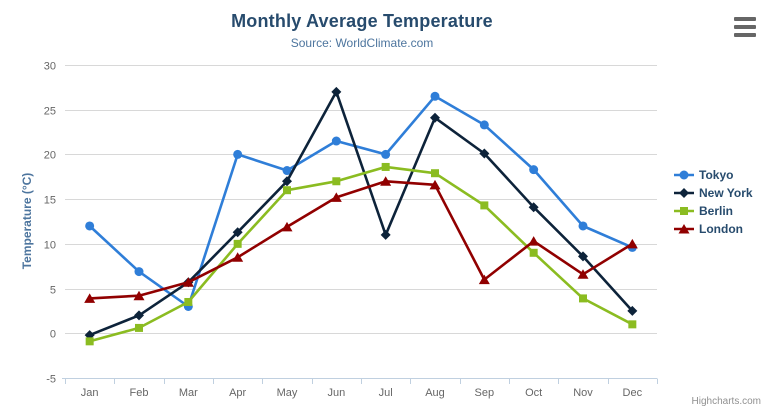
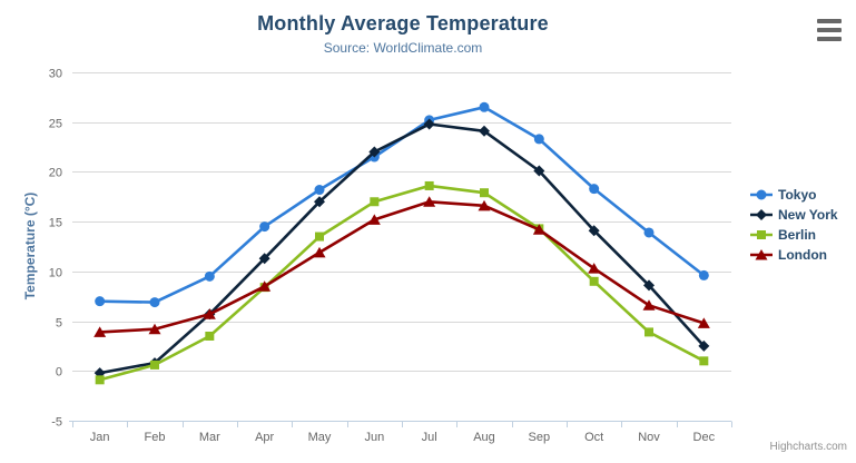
Tokyo/Jan: 12 -> 7
New York/Feb: 2 -> 1
Tokyo/Mar: 3 -> 10
Tokyo/Apr: 20 -> 14
Berlin/Apr: 10 -> 8
Berlin/May: 16 -> 14
New York/Jun: 27 -> 22
Tokyo/Jul: 20 -> 25
New York/Jul: 11 -> 25
London/Sep: 6 -> 14
Tokyo/Nov: 12 -> 14
London/Dec: 10 -> 5
